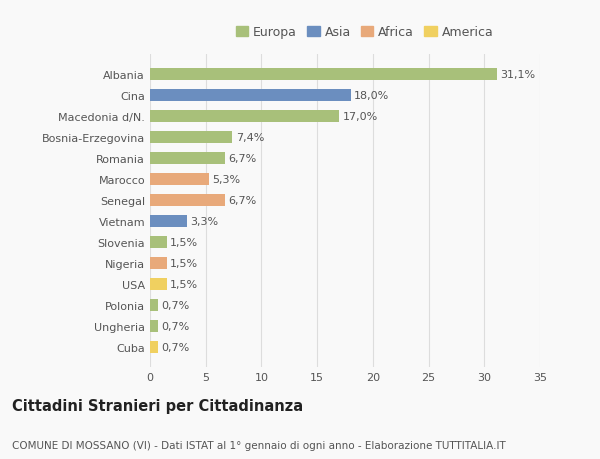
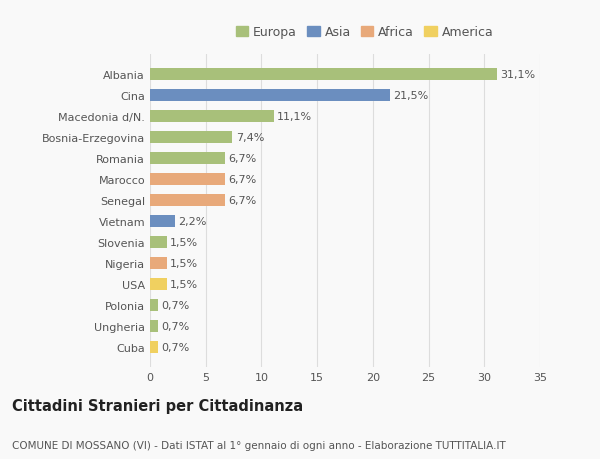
Cina: 18,0% -> 21,5%
Macedonia d/N.: 17,0% -> 11,1%
Marocco: 5,3% -> 6,7%
Vietnam: 3,3% -> 2,2%
